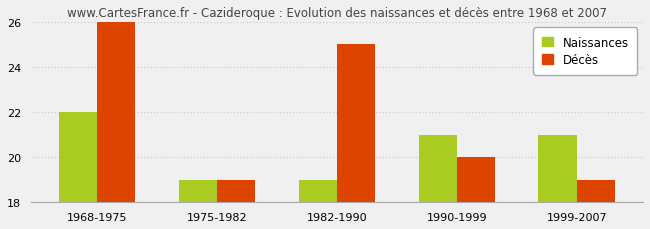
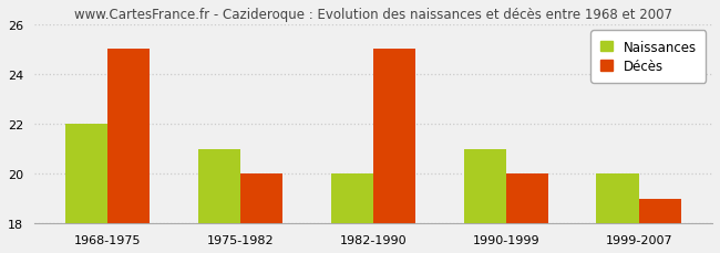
Décès/1968-1975: 26 -> 25
Naissances/1975-1982: 19 -> 21
Décès/1975-1982: 19 -> 20
Naissances/1982-1990: 19 -> 20
Naissances/1999-2007: 21 -> 20
